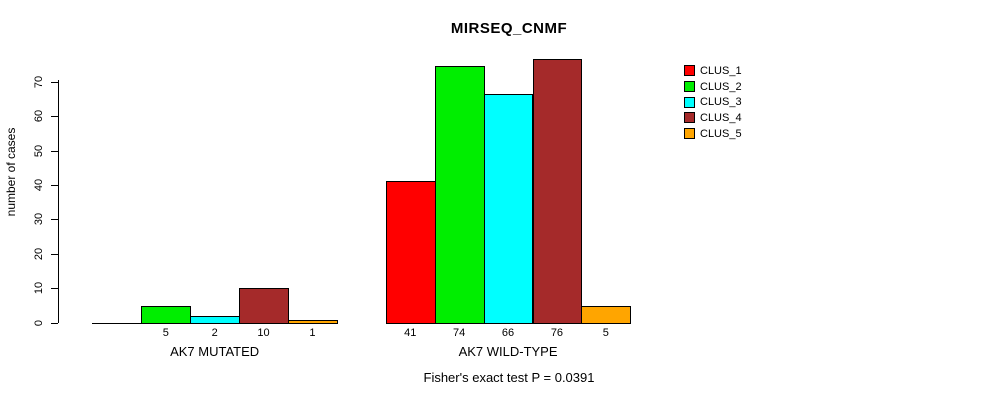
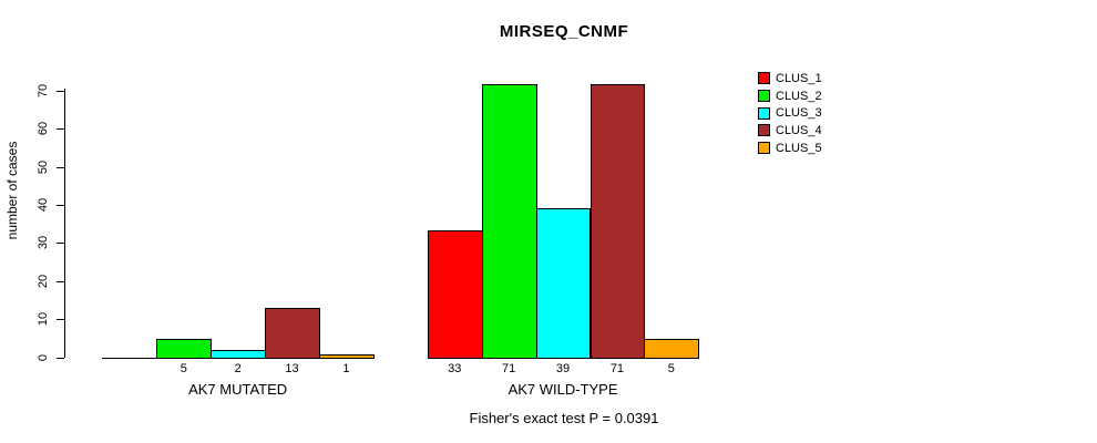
CLUS_4/AK7 MUTATED: 10 -> 13
CLUS_1/AK7 WILD-TYPE: 41 -> 33
CLUS_2/AK7 WILD-TYPE: 74 -> 71
CLUS_3/AK7 WILD-TYPE: 66 -> 39
CLUS_4/AK7 WILD-TYPE: 76 -> 71
